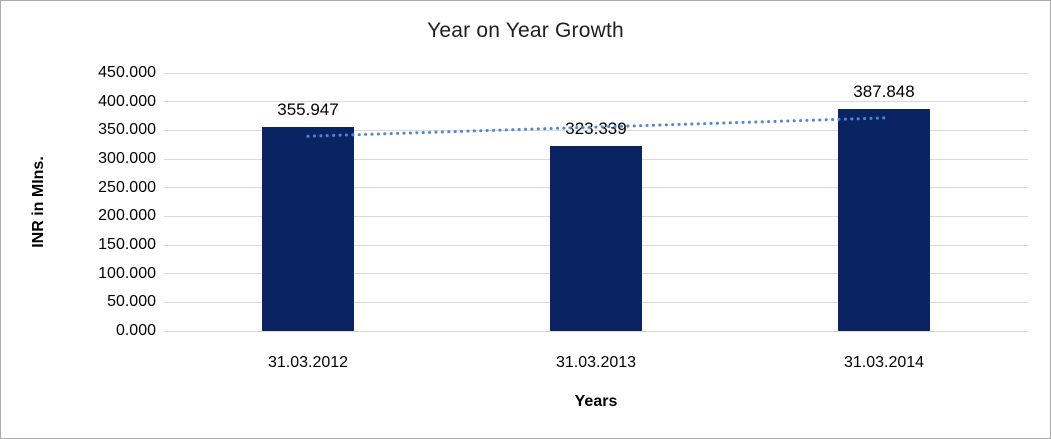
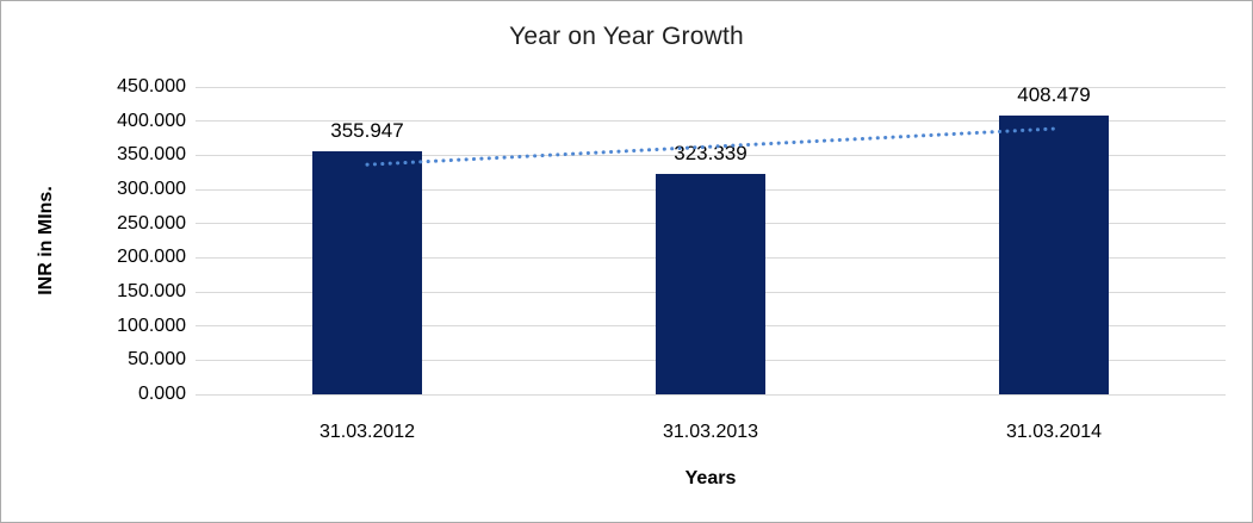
31.03.2014: 387.848 -> 408.479
